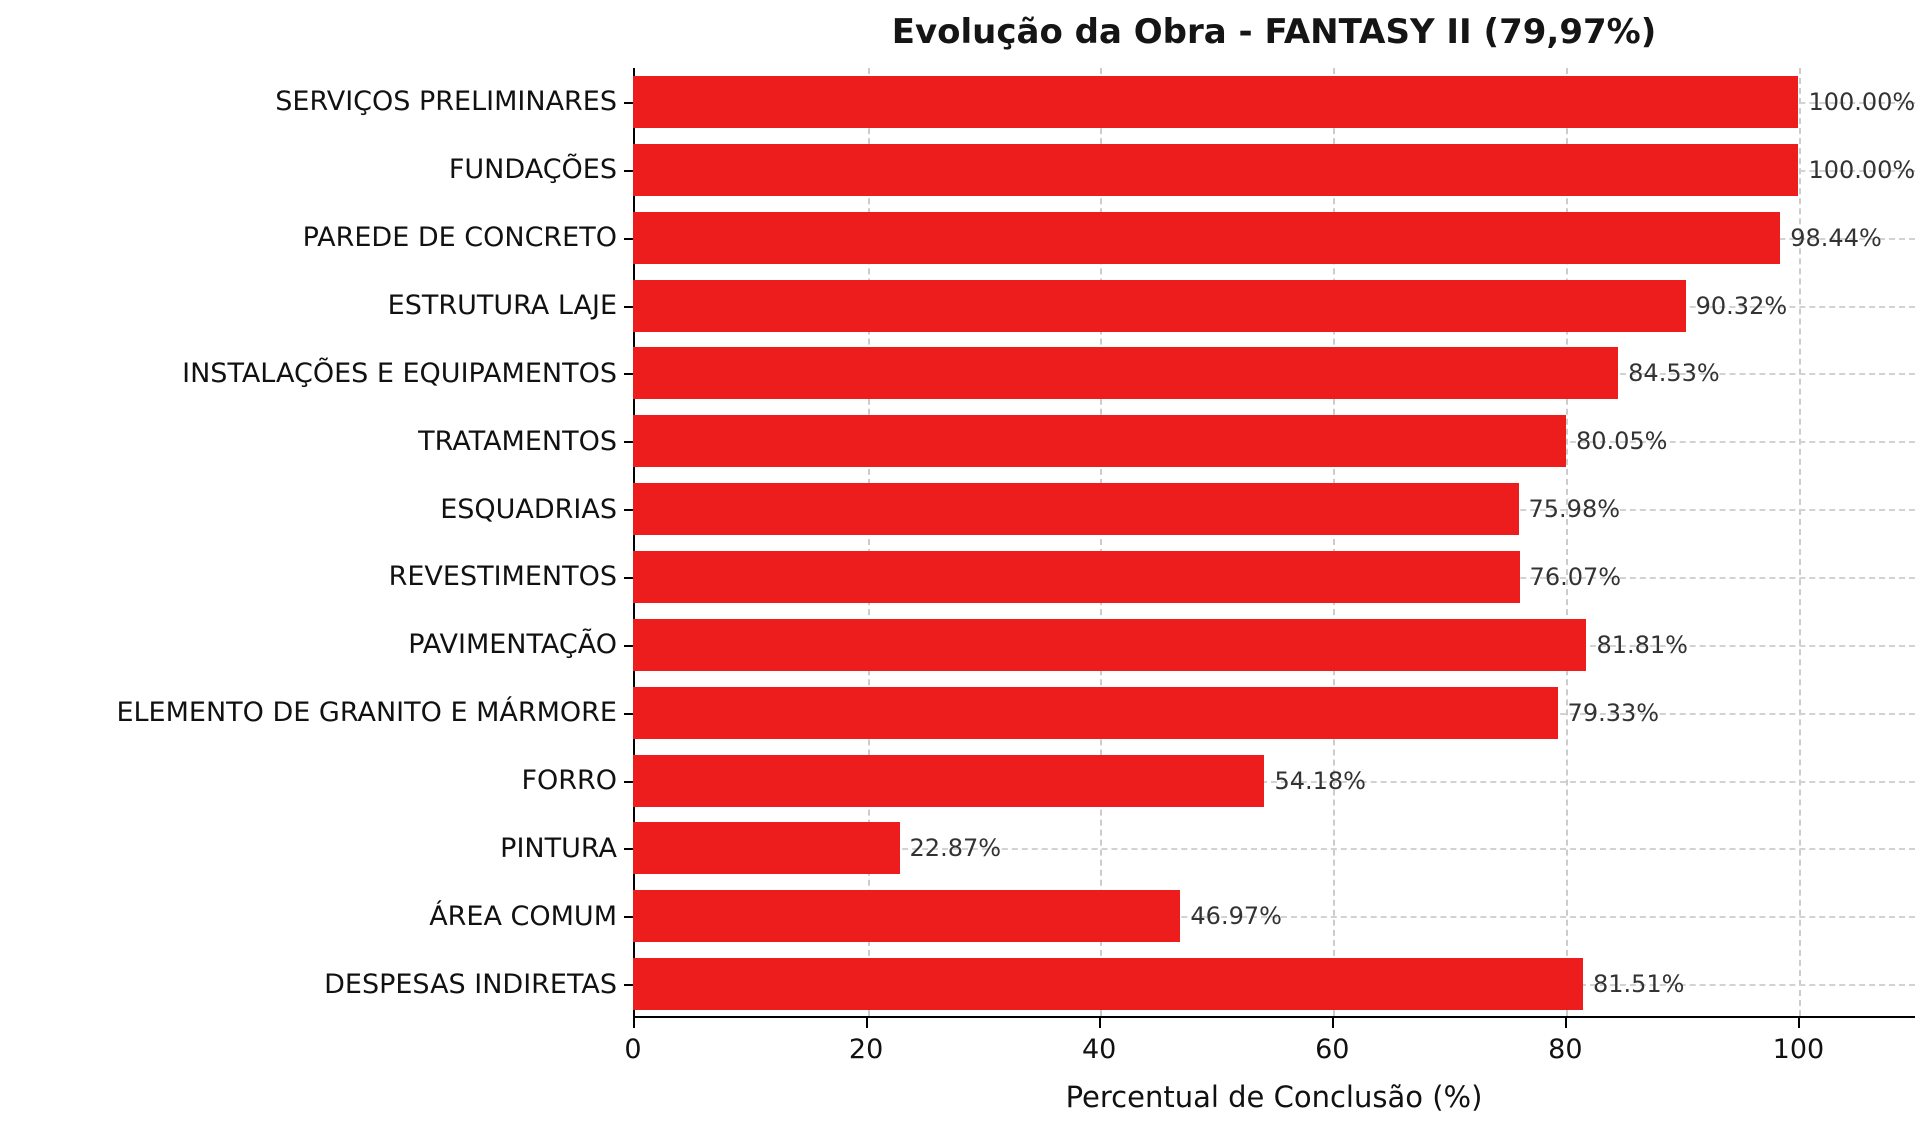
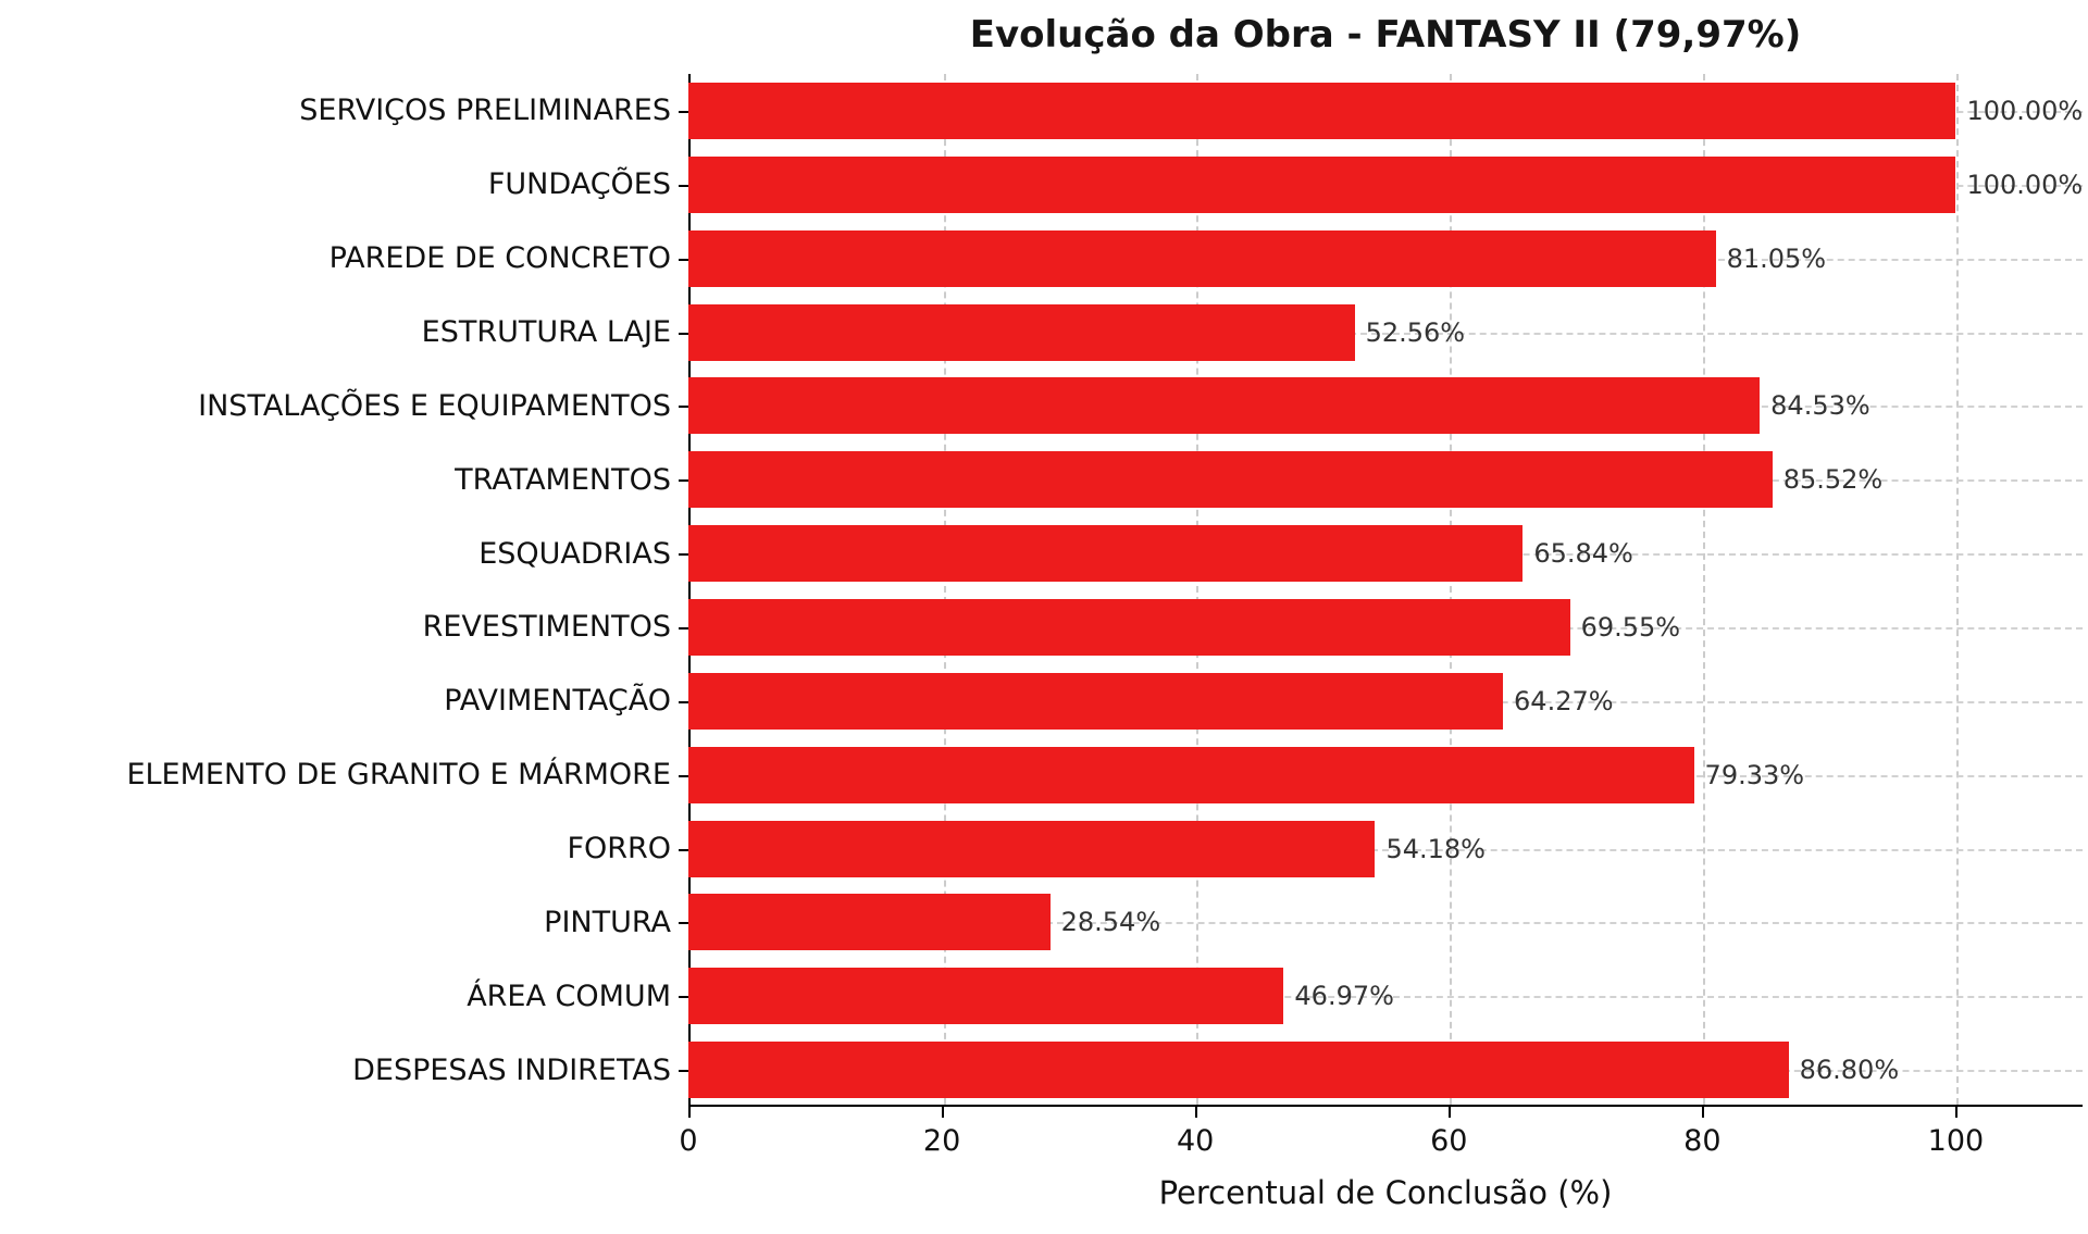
PAREDE DE CONCRETO: 98.44% -> 81.05%
ESTRUTURA LAJE: 90.32% -> 52.56%
TRATAMENTOS: 80.05% -> 85.52%
ESQUADRIAS: 75.98% -> 65.84%
REVESTIMENTOS: 76.07% -> 69.55%
PAVIMENTAÇÃO: 81.81% -> 64.27%
PINTURA: 22.87% -> 28.54%
DESPESAS INDIRETAS: 81.51% -> 86.80%
